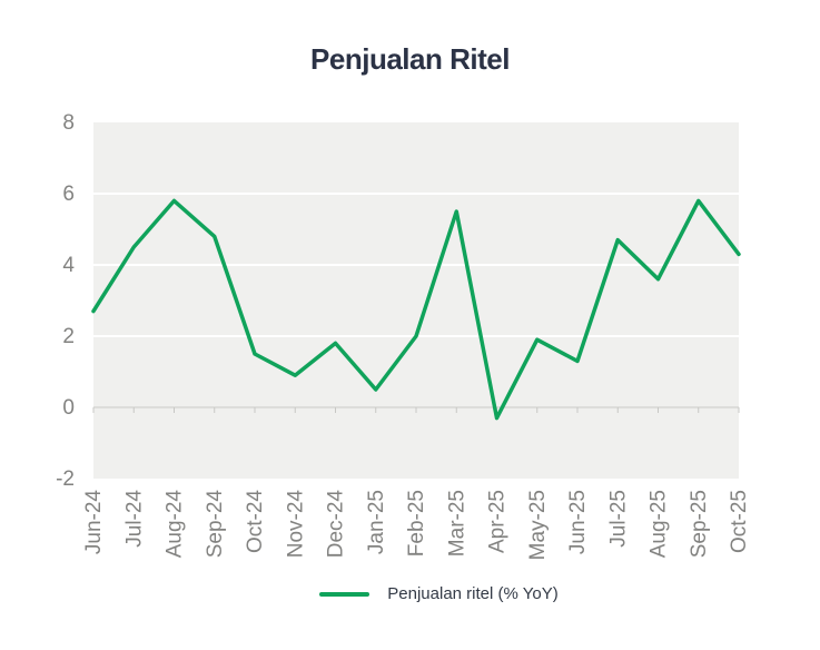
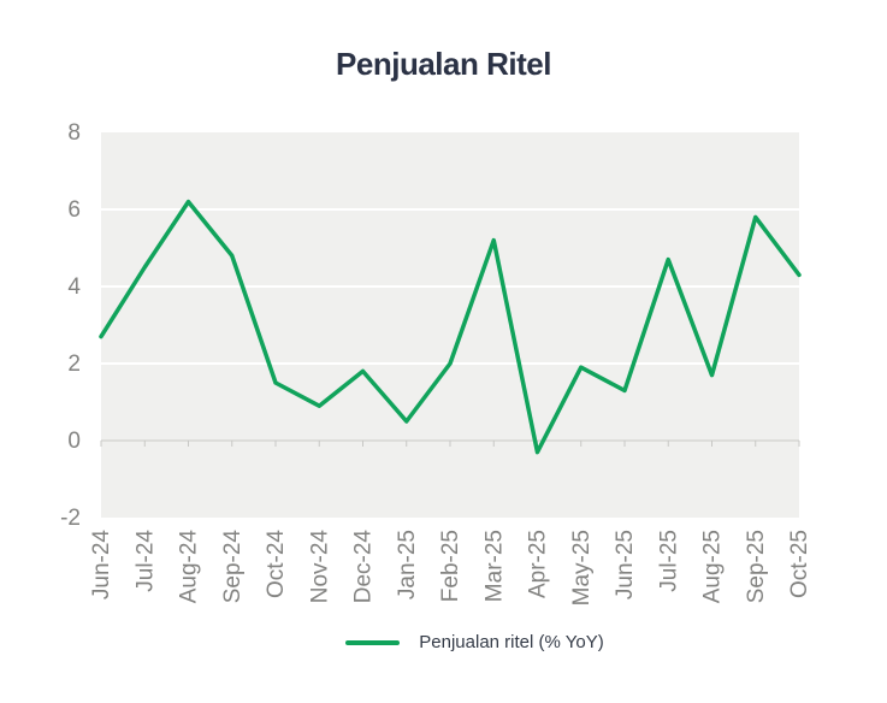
Aug-24: 5.8 -> 6.2
Mar-25: 5.5 -> 5.2
Aug-25: 3.6 -> 1.7
